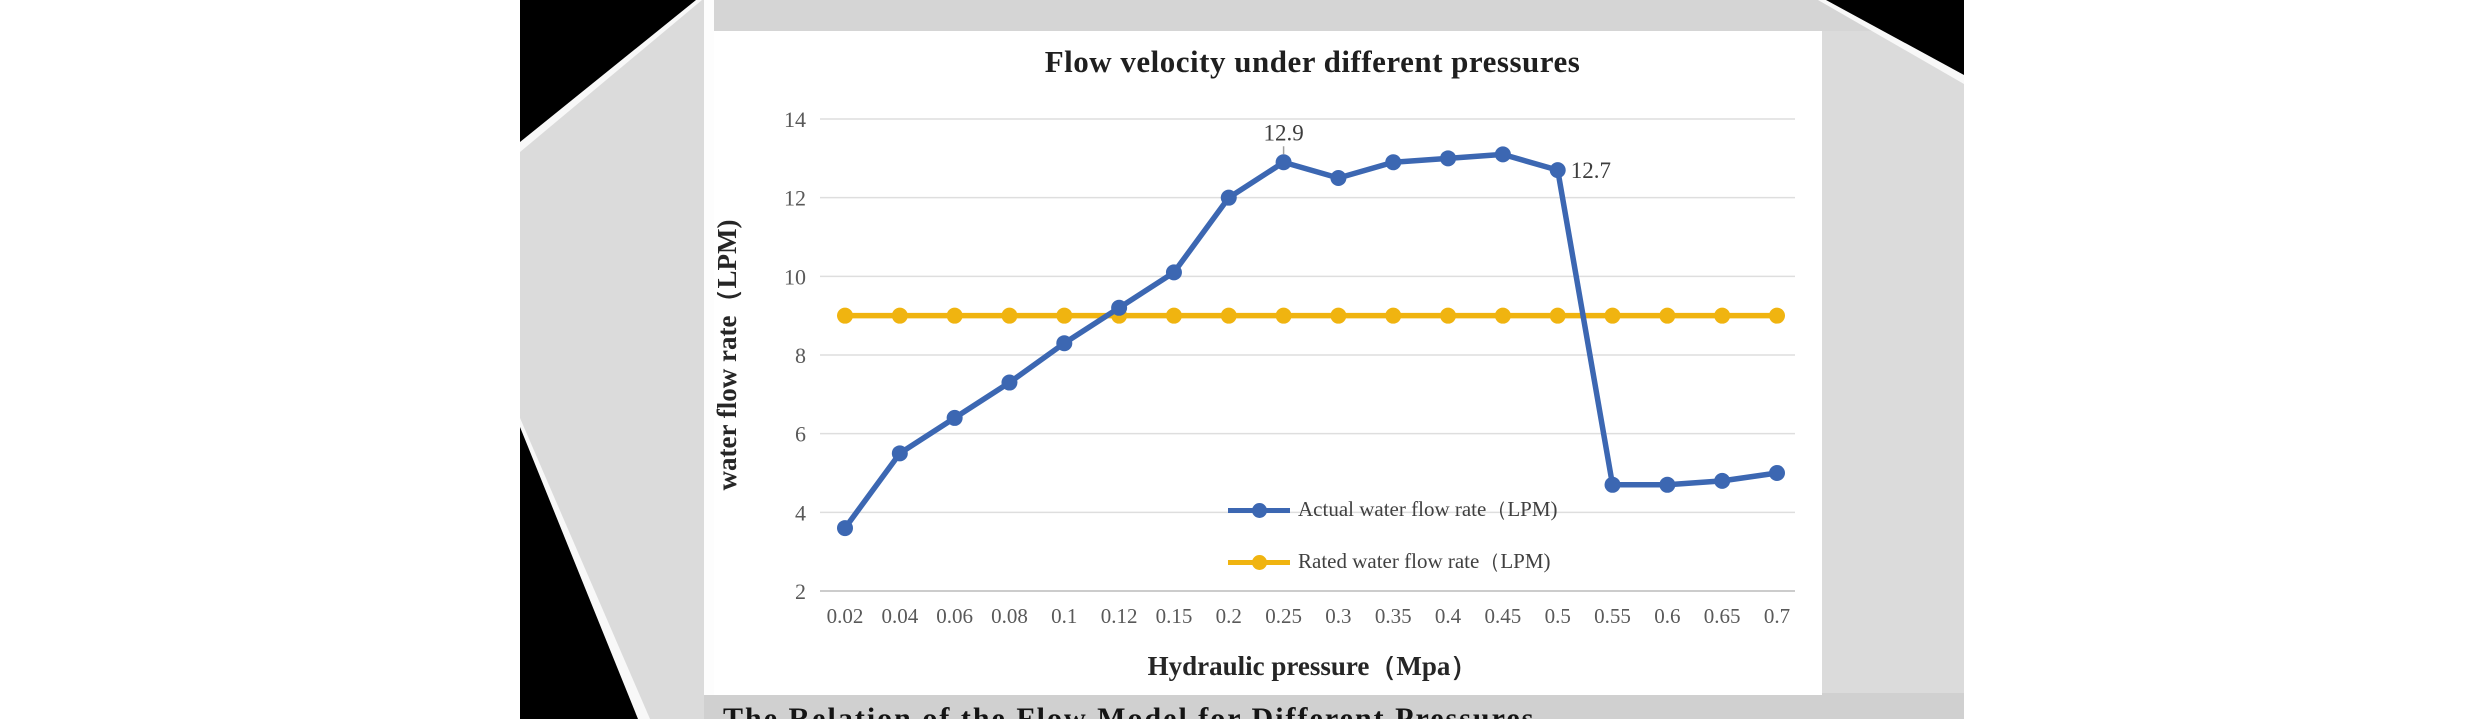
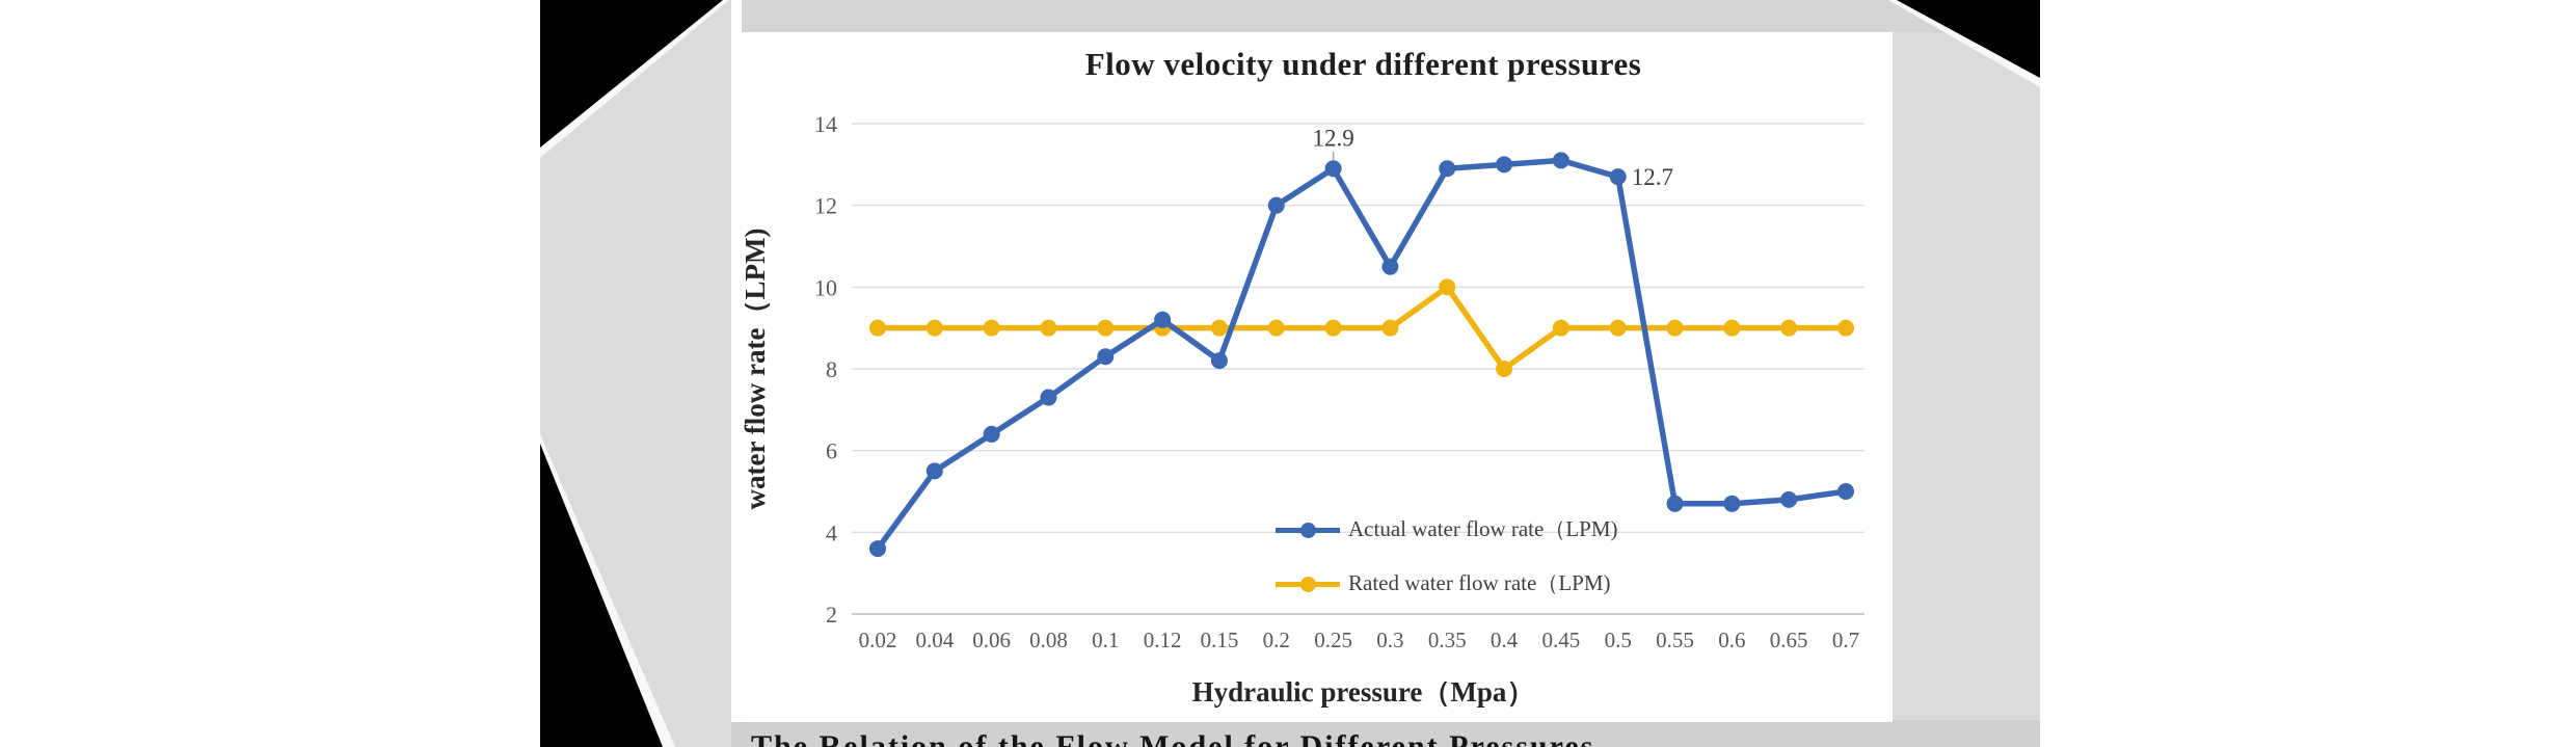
Actual water flow rate（LPM)/0.15: 10.1 -> 8.2
Actual water flow rate（LPM)/0.3: 12.5 -> 10.5
Rated water flow rate（LPM)/0.35: 9 -> 10
Rated water flow rate（LPM)/0.4: 9 -> 8
